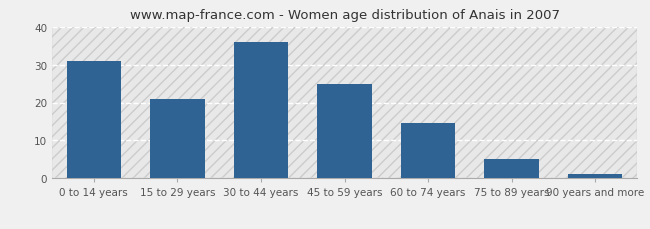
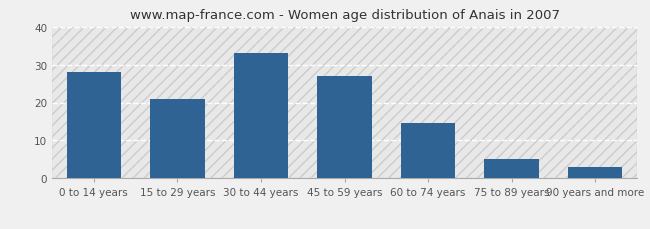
0 to 14 years: 31.0 -> 28.0
30 to 44 years: 36.0 -> 33.0
45 to 59 years: 25.0 -> 27.0
90 years and more: 1.2 -> 3.0
